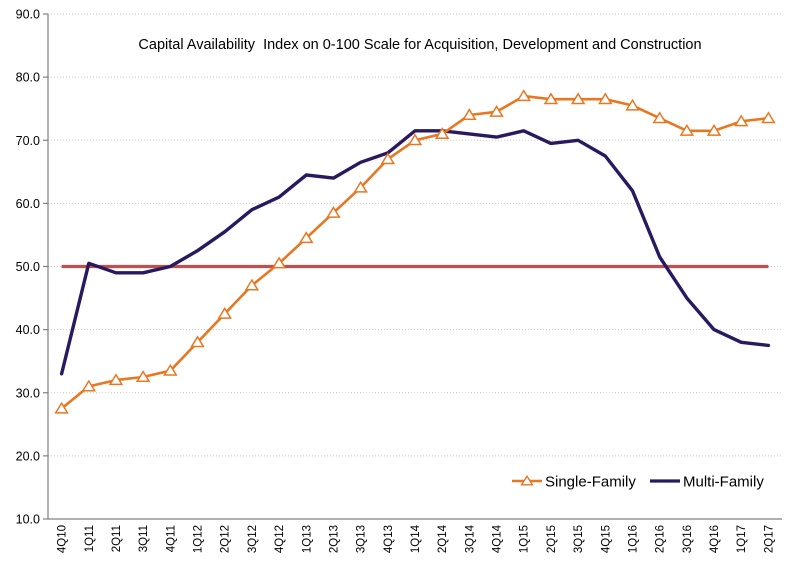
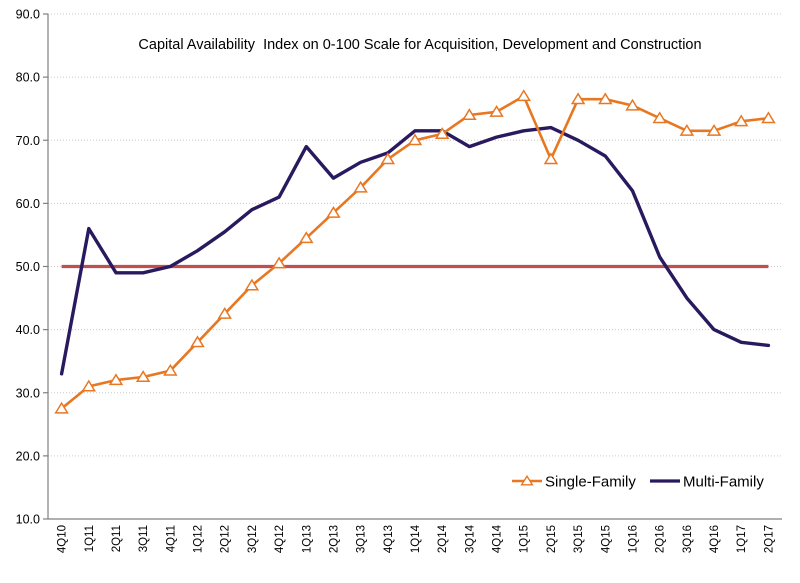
Multi-Family/1Q11: 50 -> 56
Multi-Family/1Q13: 64 -> 69
Multi-Family/3Q14: 71 -> 69
Single-Family/2Q15: 76 -> 67
Multi-Family/2Q15: 70 -> 72
